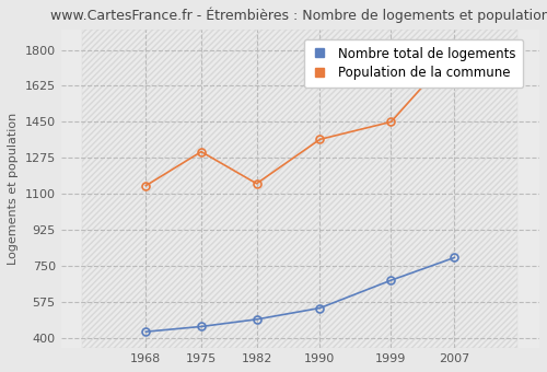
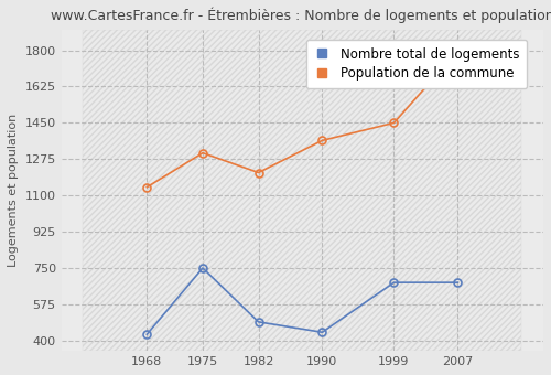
Nombre total de logements/1975: 460 -> 750
Population de la commune/1982: 1150 -> 1210
Nombre total de logements/1990: 540 -> 440
Nombre total de logements/2007: 790 -> 680
